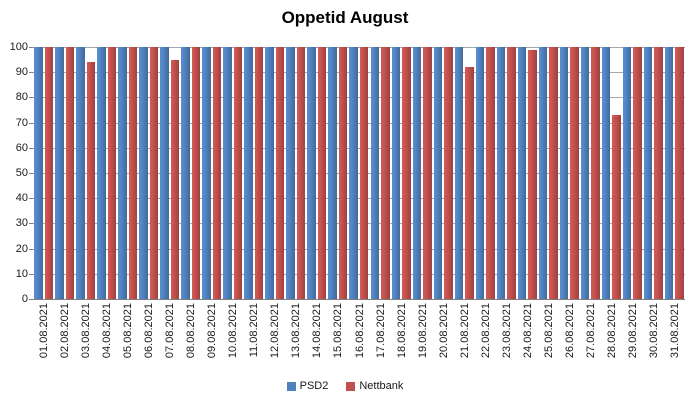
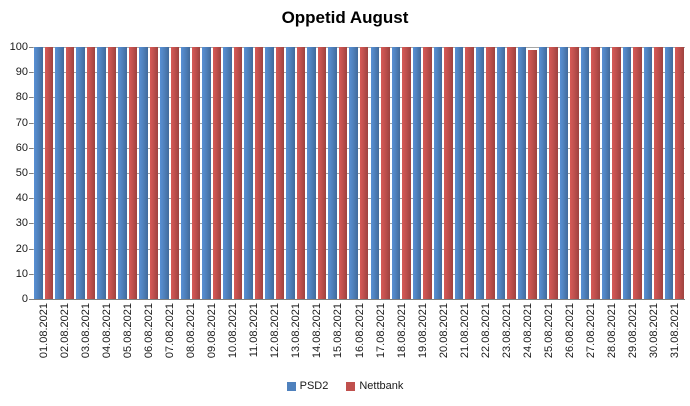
Nettbank/03.08.2021: 94 -> 100
Nettbank/07.08.2021: 95 -> 100
Nettbank/21.08.2021: 92 -> 100
Nettbank/28.08.2021: 73 -> 100
